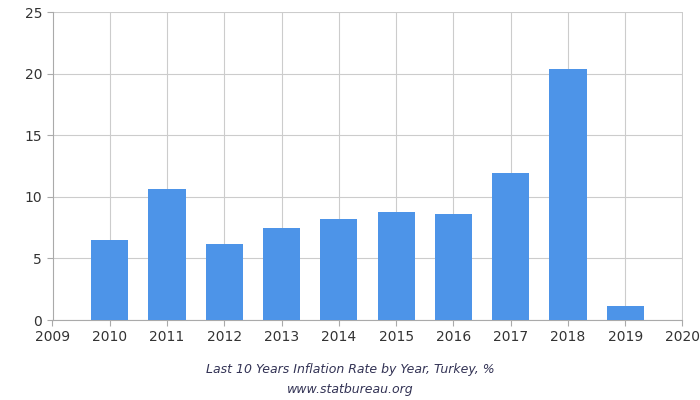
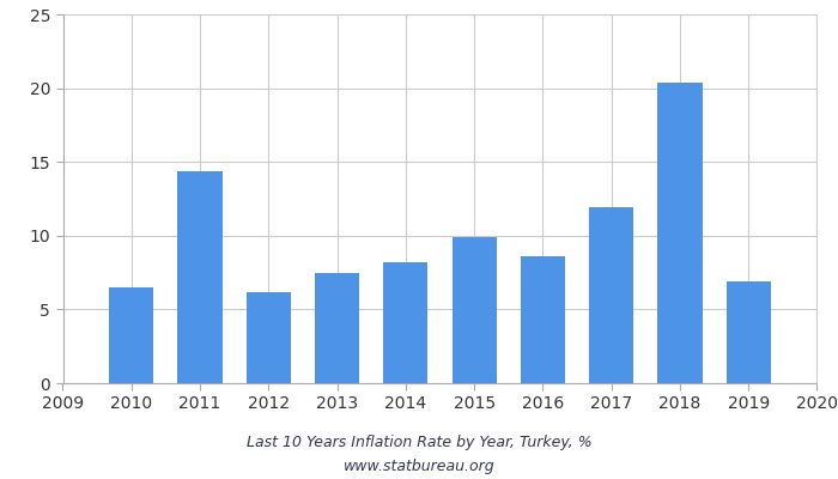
2011: 10.6 -> 14.4
2015: 8.8 -> 9.9
2019: 1.1 -> 6.9
